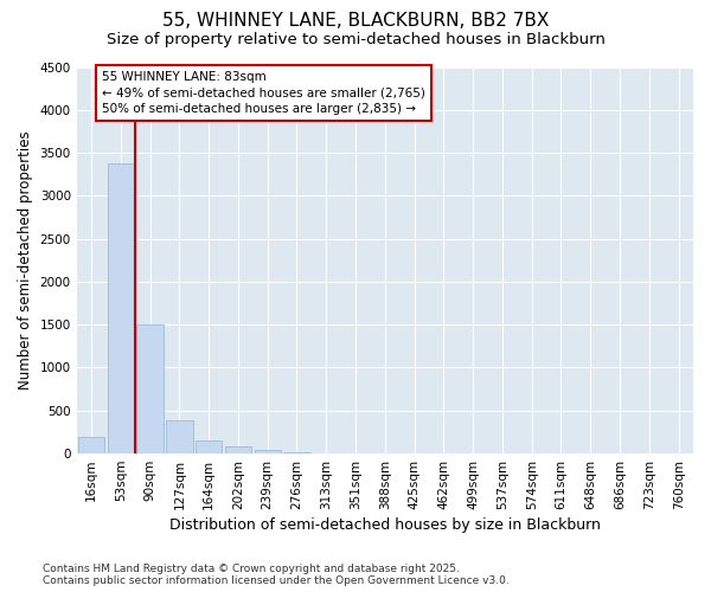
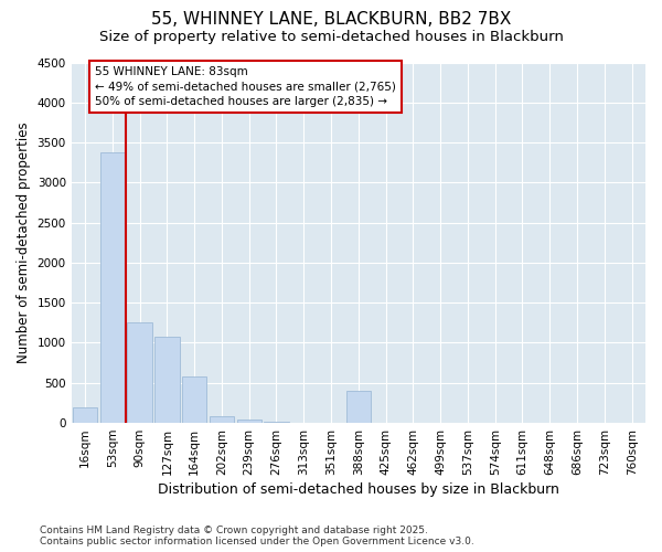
90sqm: 1500 -> 1260
127sqm: 380 -> 1080
164sqm: 150 -> 580
388sqm: 0 -> 400
